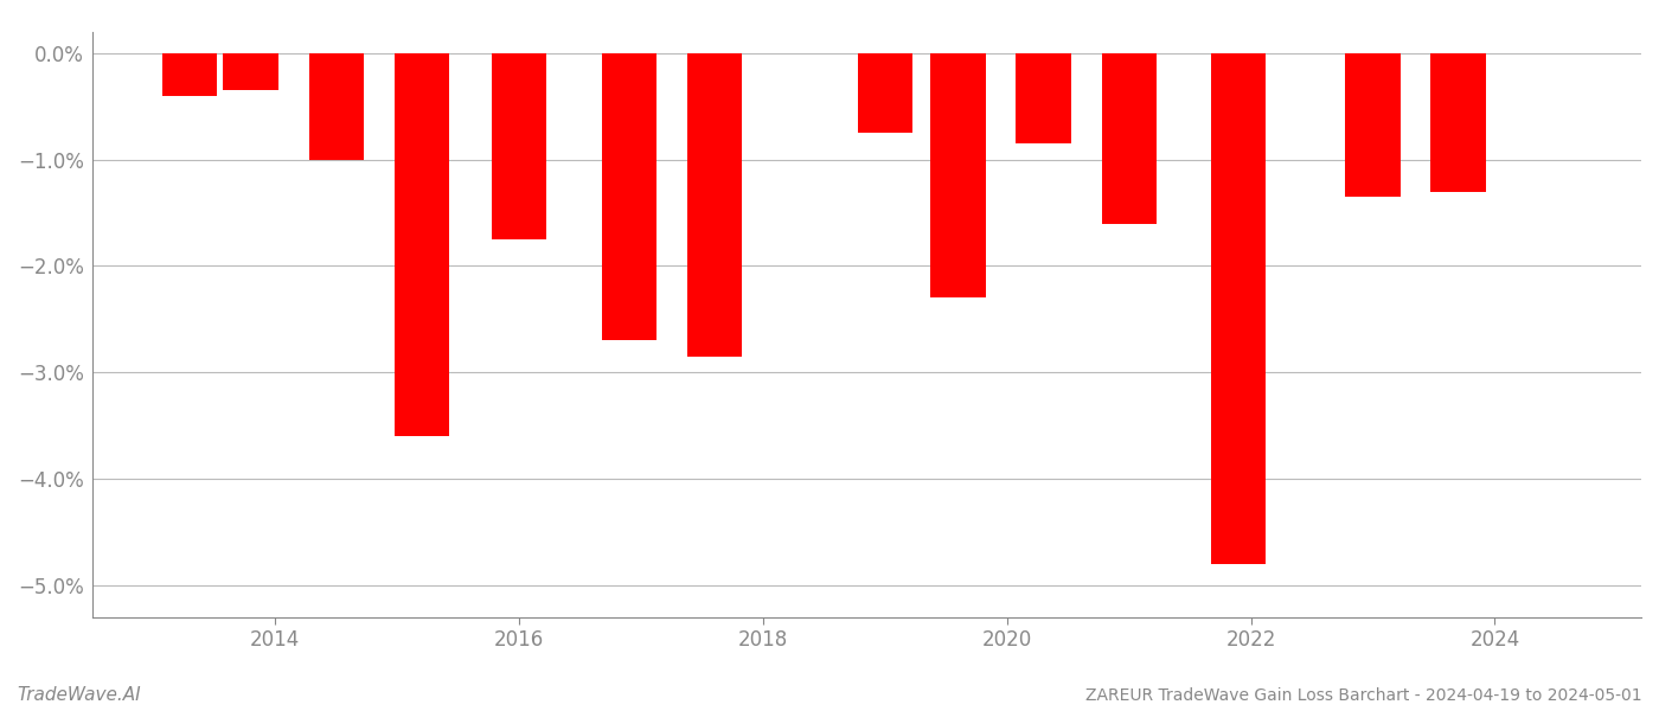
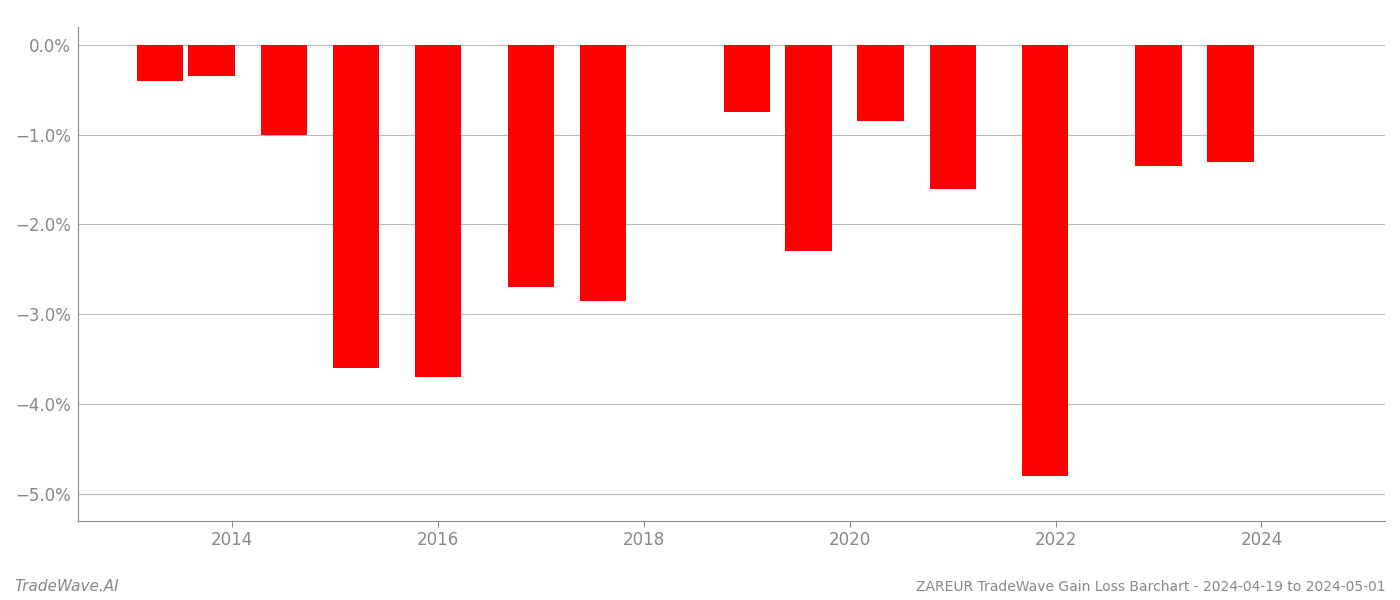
2016: -1.75% -> -3.70%
